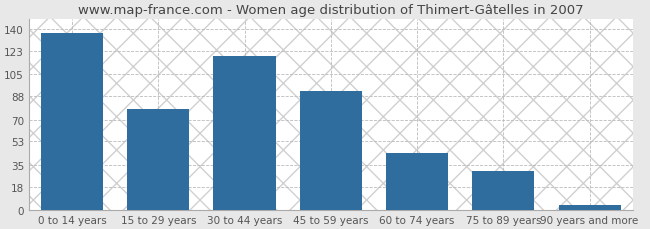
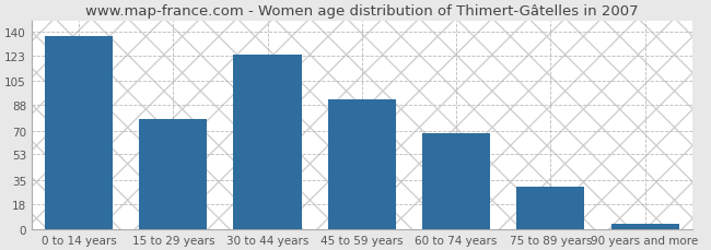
30 to 44 years: 119 -> 124
60 to 74 years: 44 -> 68
